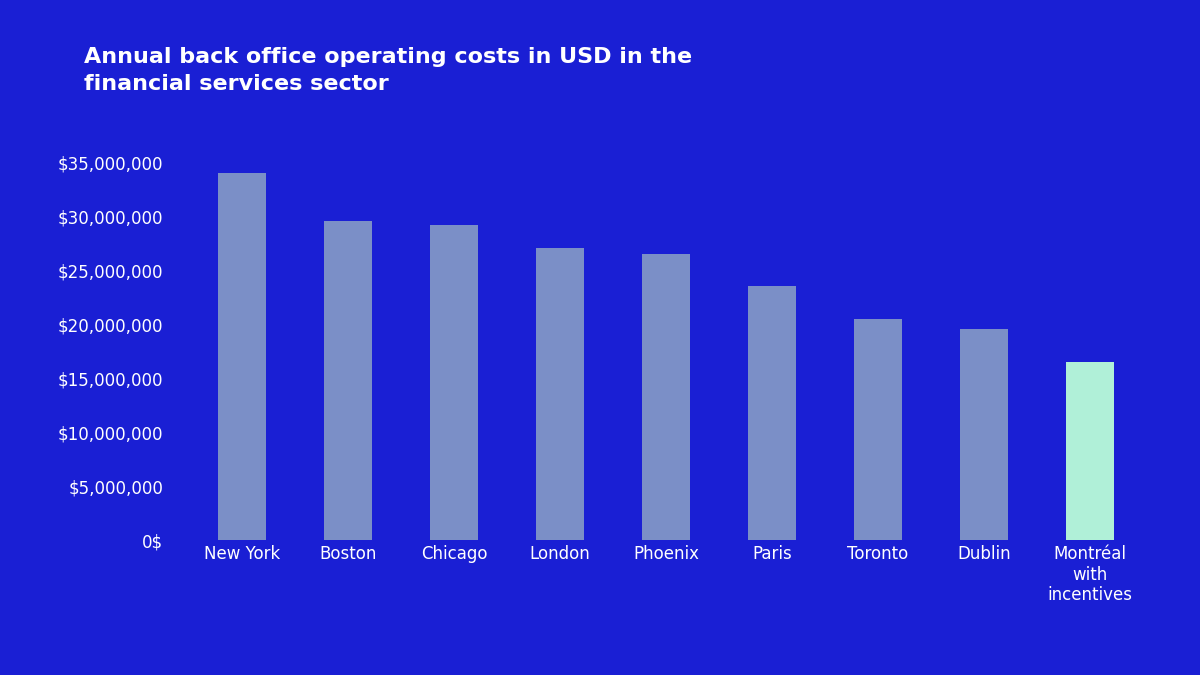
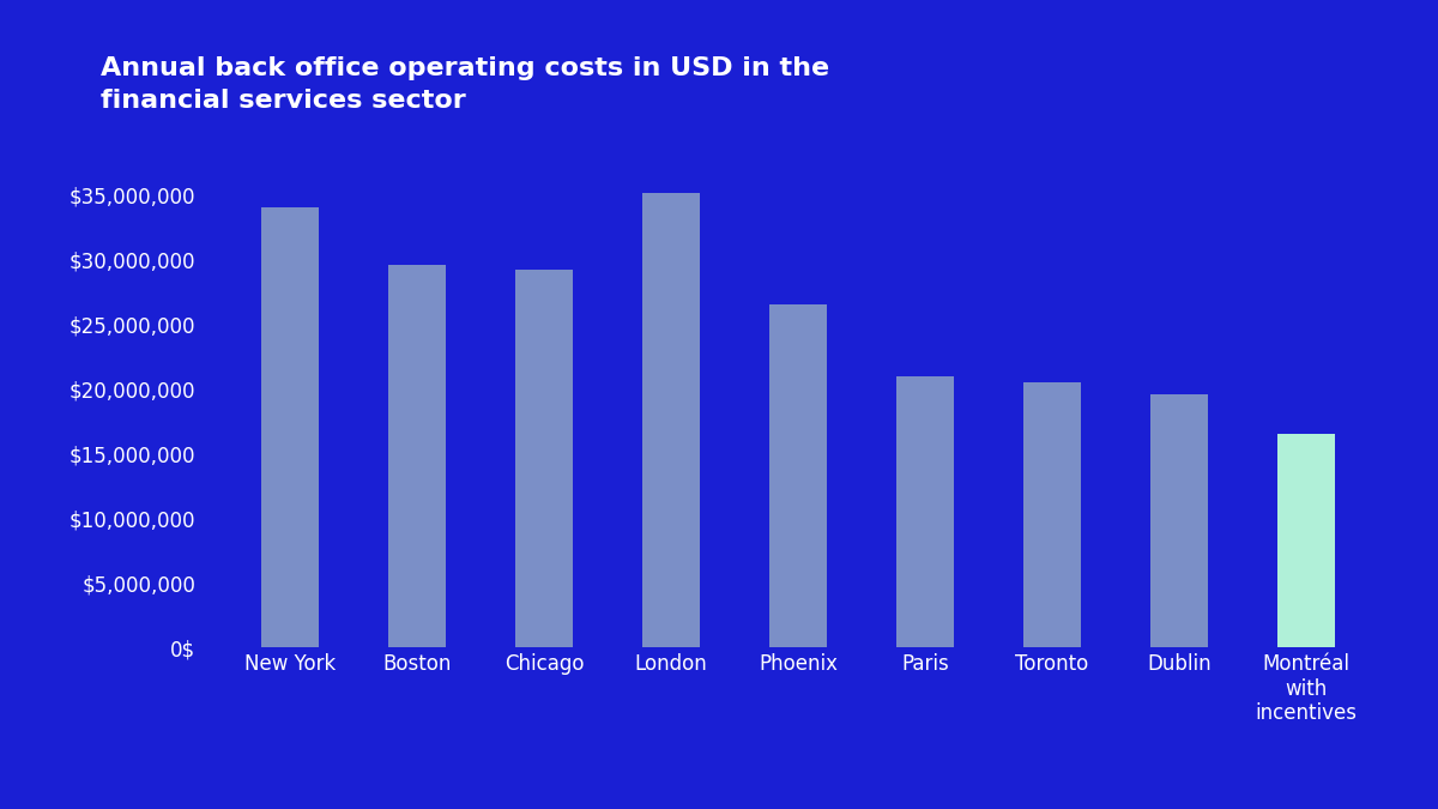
London: $27,000,000 -> $35,100,000
Paris: $23,500,000 -> $20,900,000
